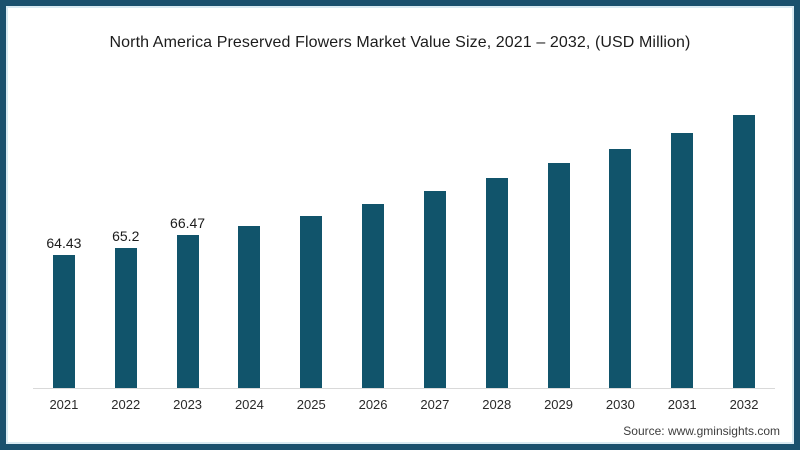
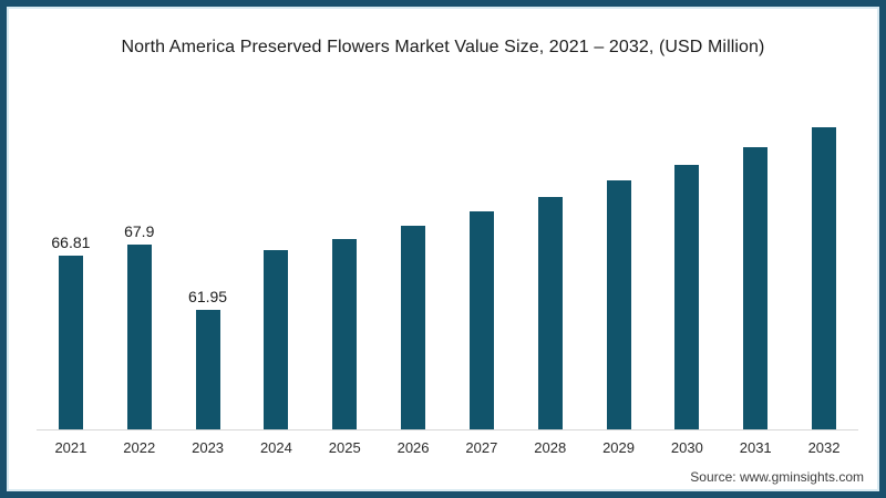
2021: 64.43 -> 66.81
2022: 65.2 -> 67.9
2023: 66.47 -> 61.95
